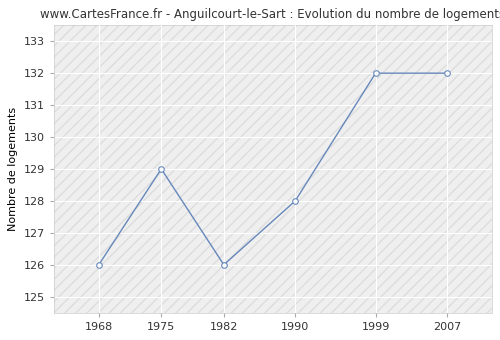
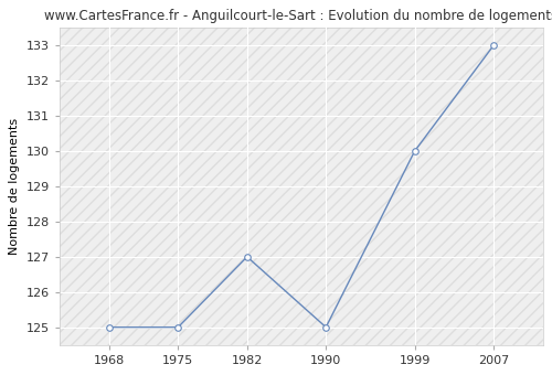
1968: 126 -> 125
1975: 129 -> 125
1982: 126 -> 127
1990: 128 -> 125
1999: 132 -> 130
2007: 132 -> 133
